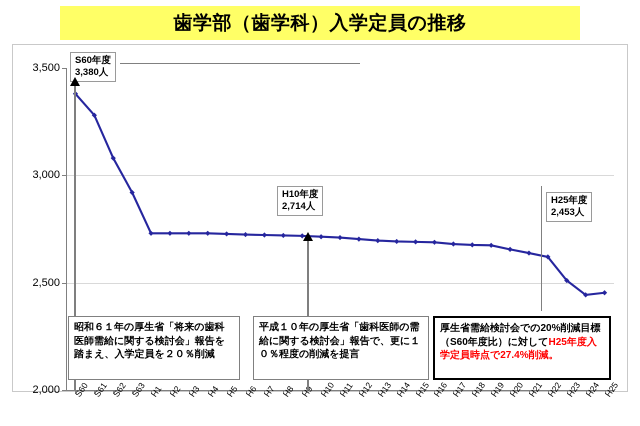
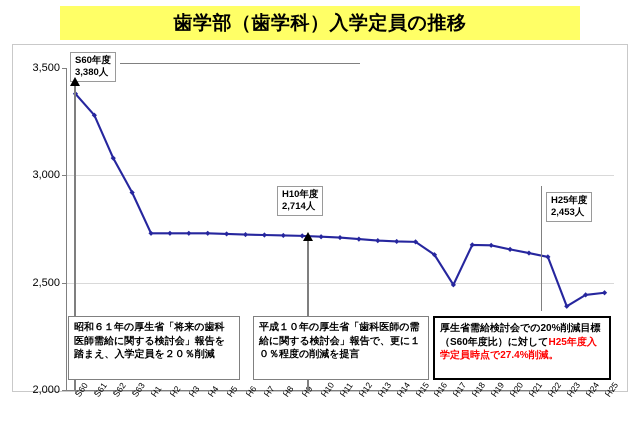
H16: 2690 -> 2630
H17: 2680 -> 2490
H23: 2510 -> 2390
